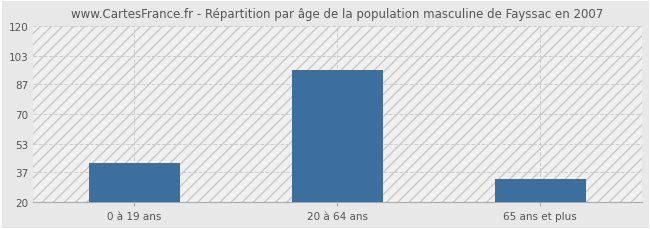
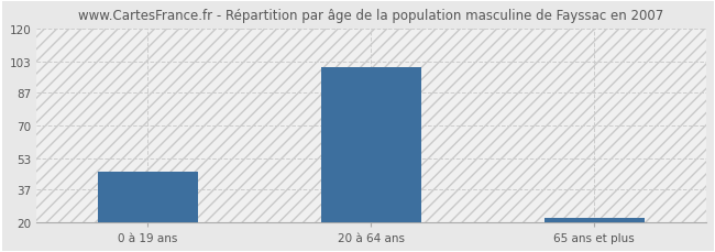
0 à 19 ans: 42 -> 46
20 à 64 ans: 95 -> 100
65 ans et plus: 33 -> 22
